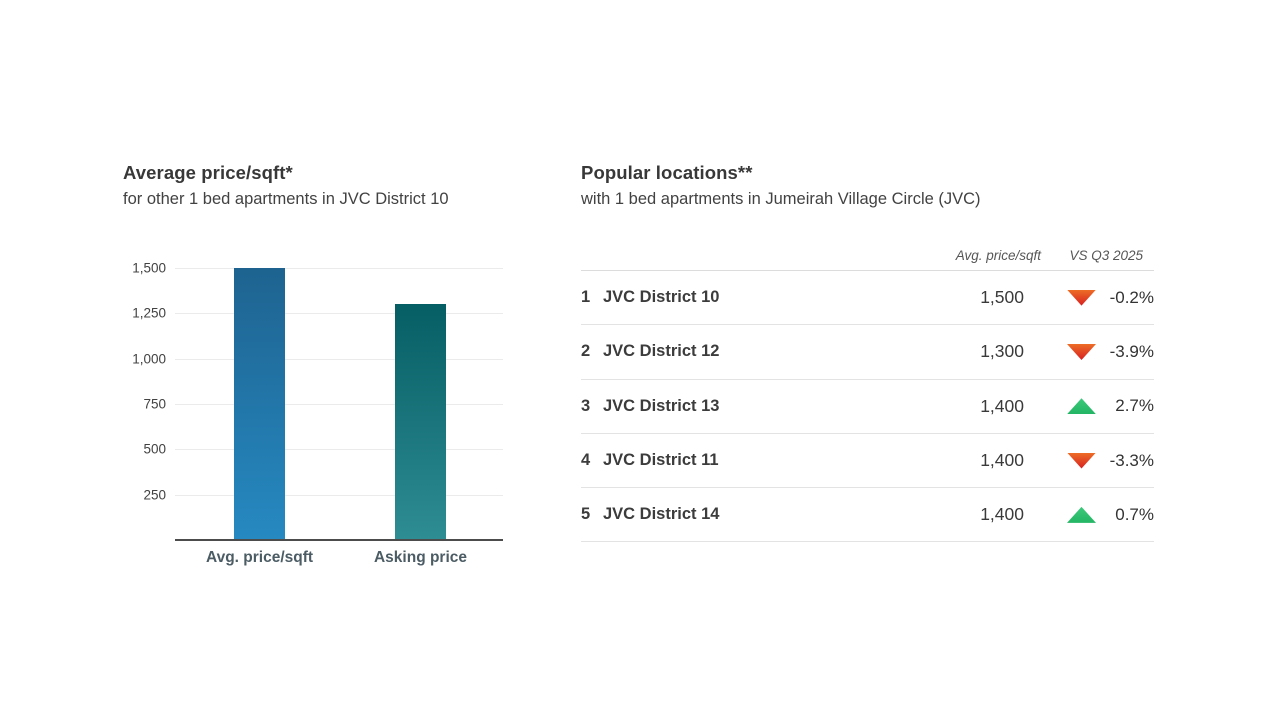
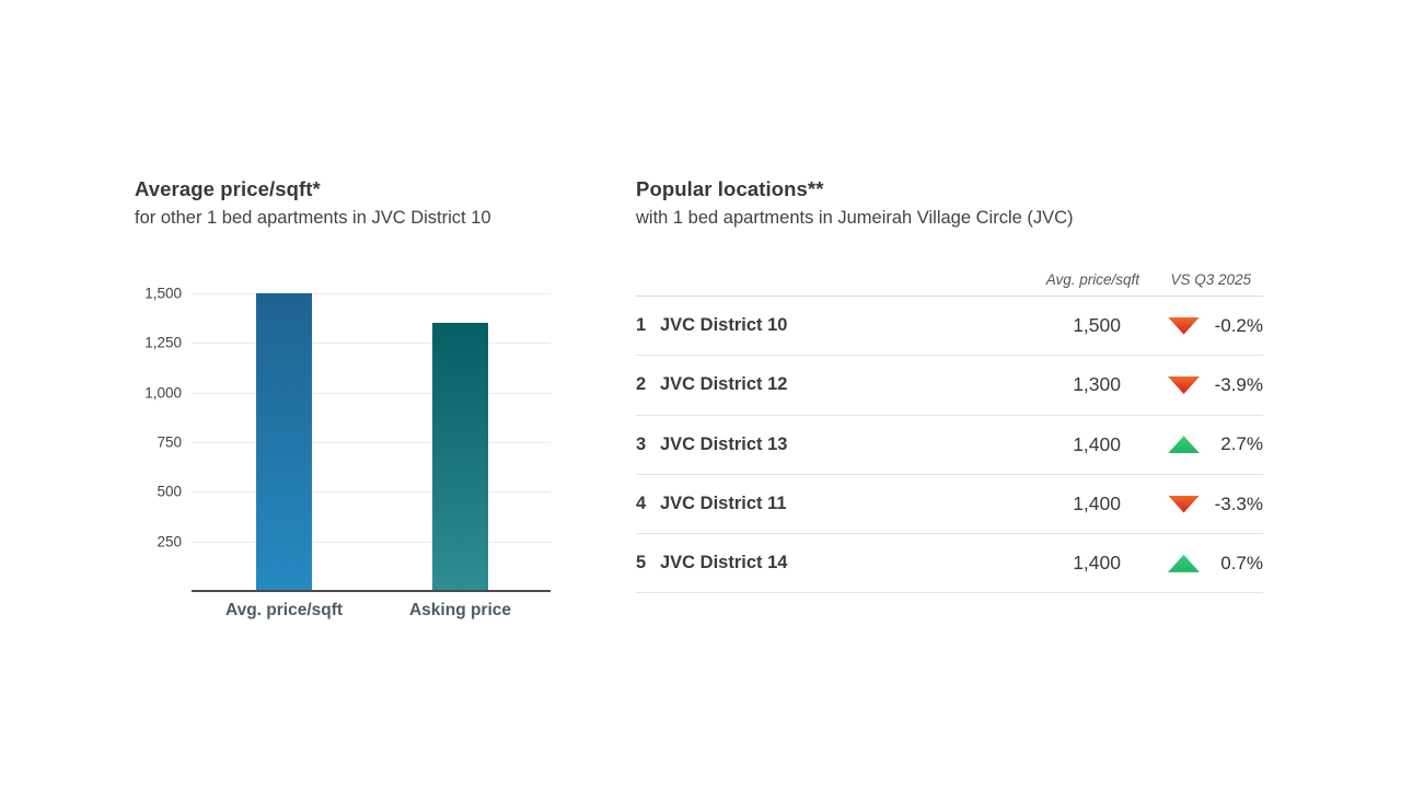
Asking price: 1300 -> 1350
